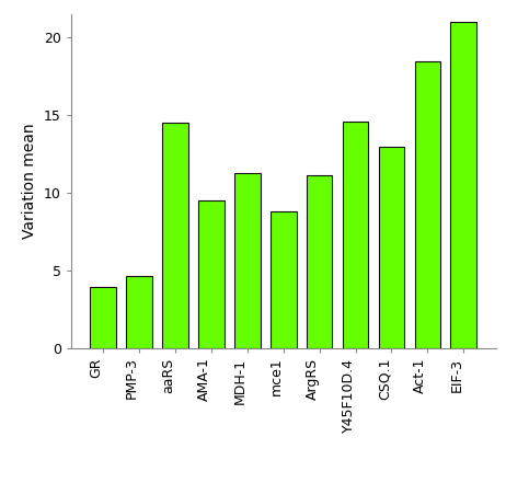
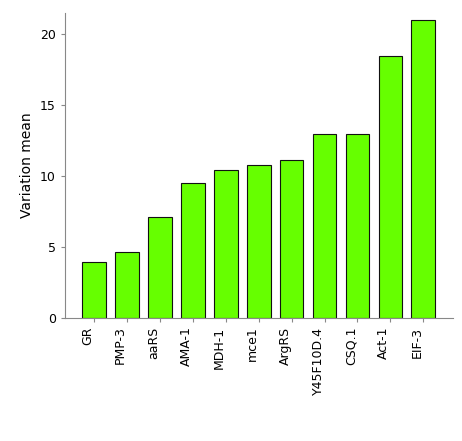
aaRS: 14.5 -> 7.1
MDH-1: 11.3 -> 10.4
mce1: 8.8 -> 10.8
Y45F10D.4: 14.6 -> 13.0
